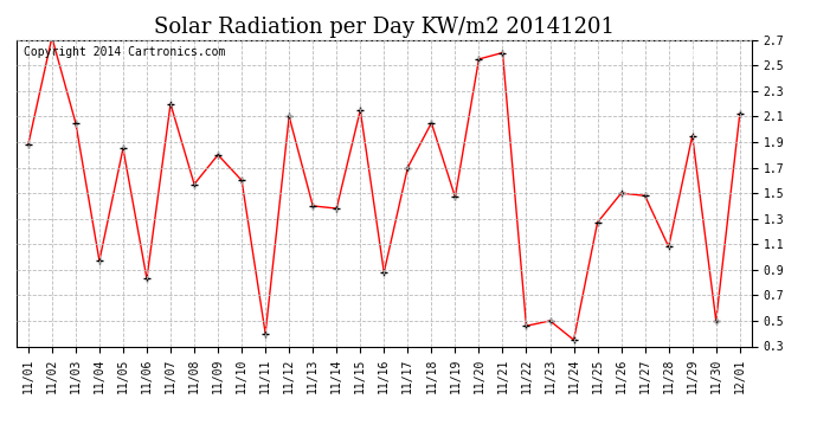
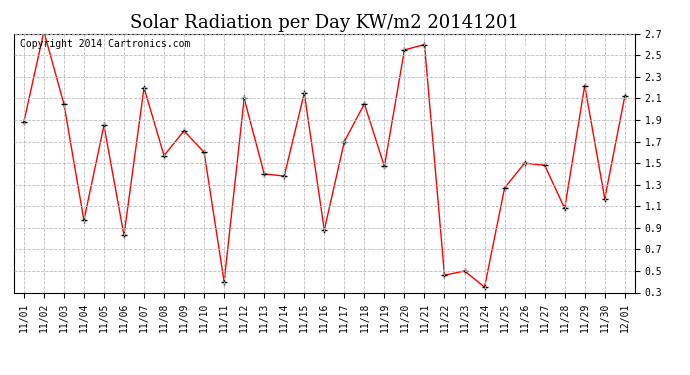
11/29: 1.95 -> 2.22
11/30: 0.50 -> 1.17
